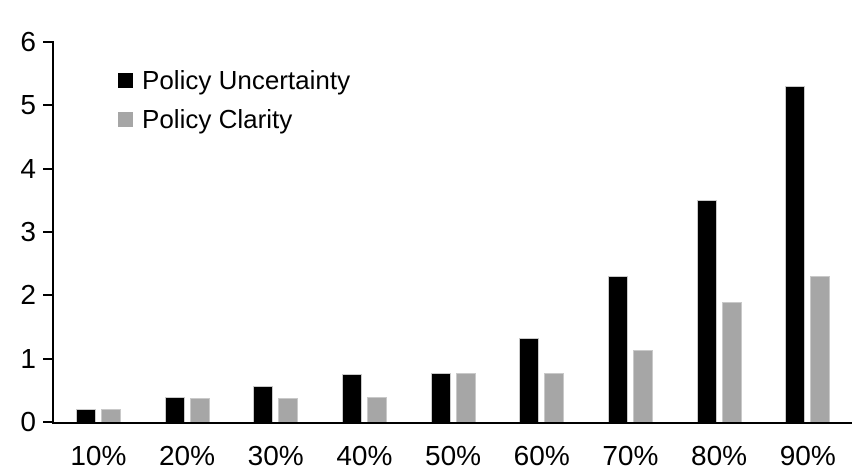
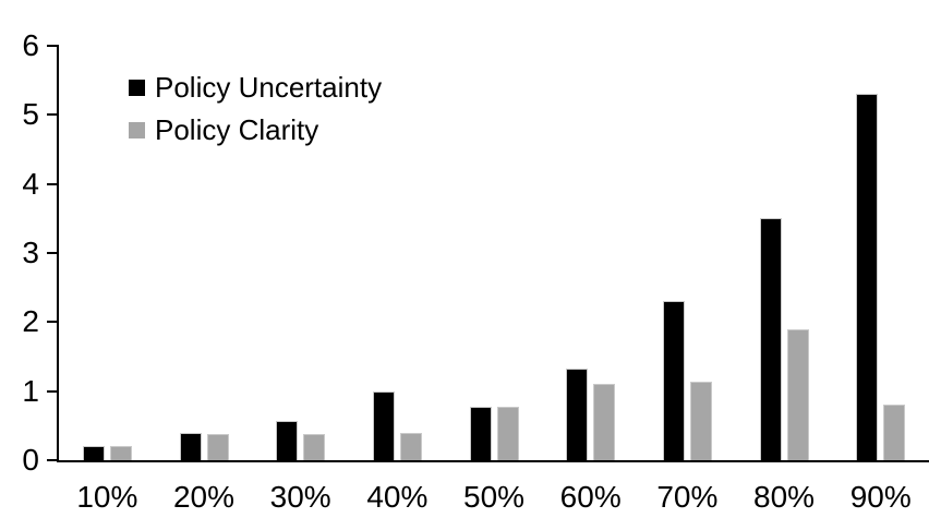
Policy Uncertainty/40%: 0.8 -> 1.0
Policy Clarity/60%: 0.8 -> 1.1
Policy Clarity/90%: 2.3 -> 0.8
